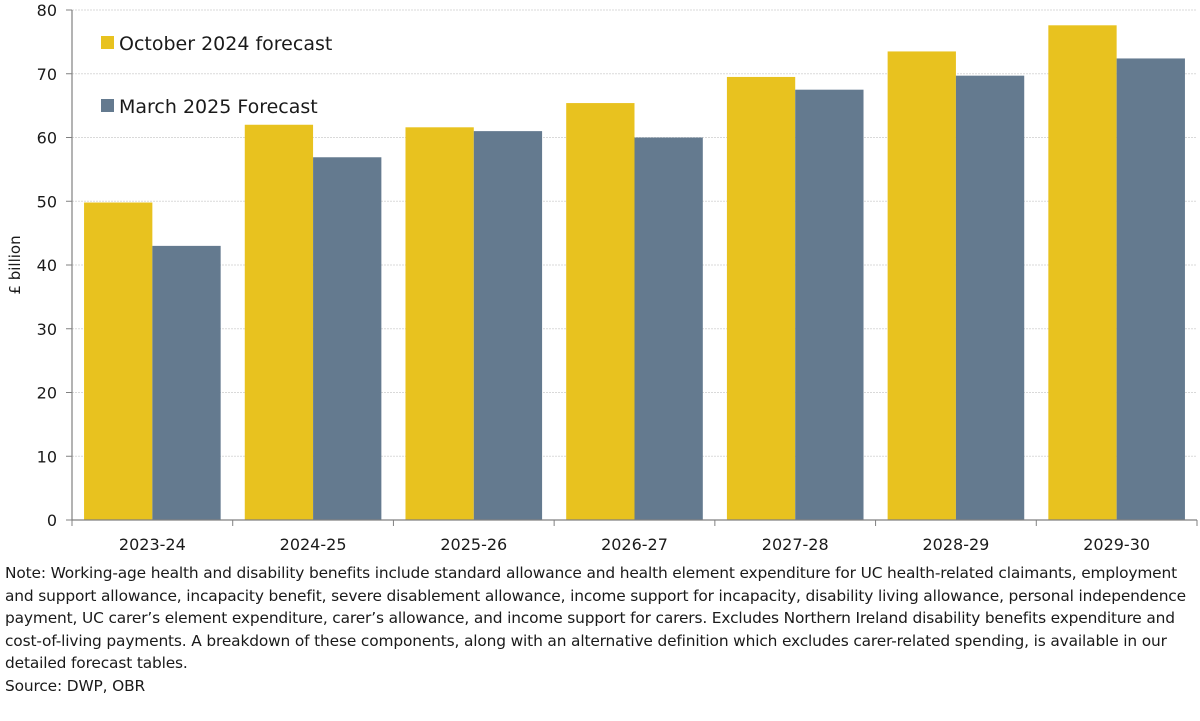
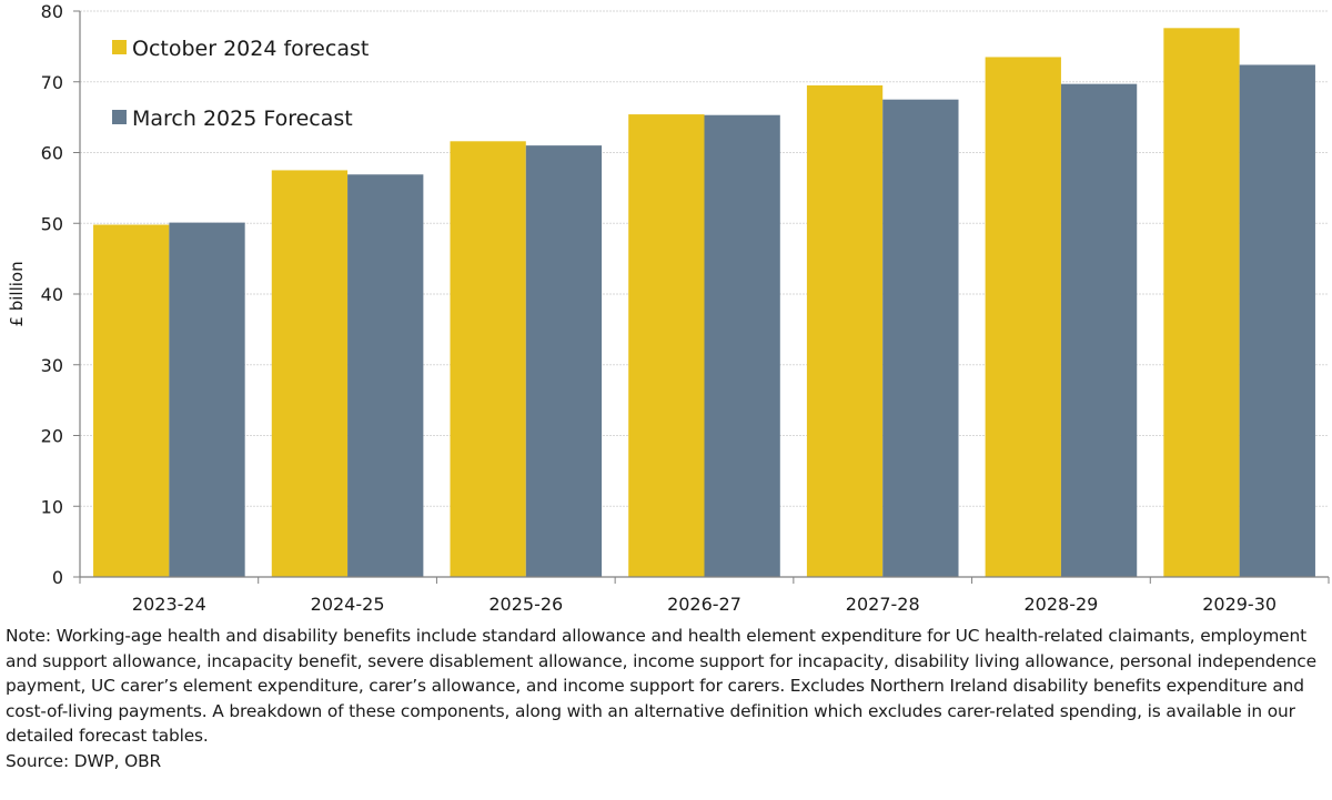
March 2025 Forecast/2023-24: 43 -> 50
October 2024 forecast/2024-25: 62 -> 58
March 2025 Forecast/2026-27: 60 -> 65
